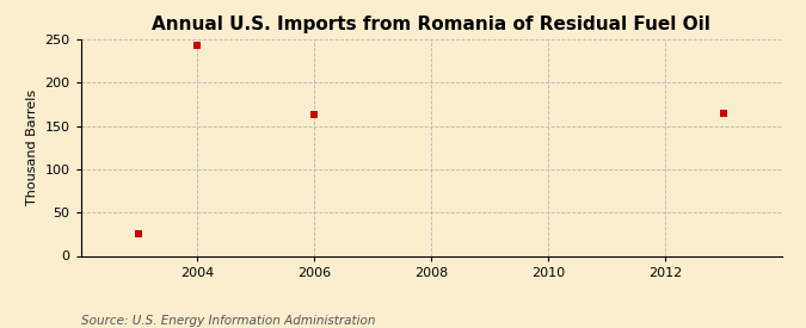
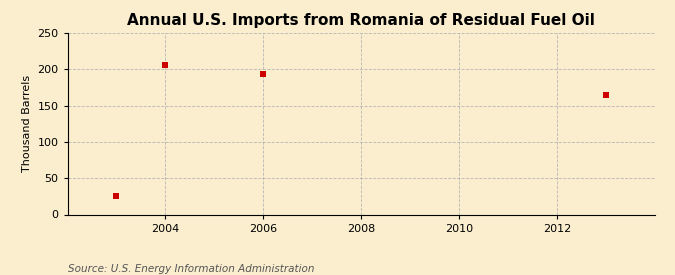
2004: 243 -> 206
2006: 163 -> 194
